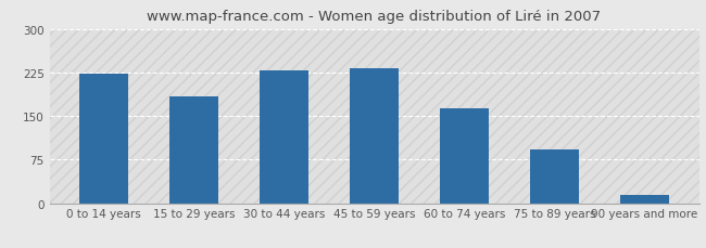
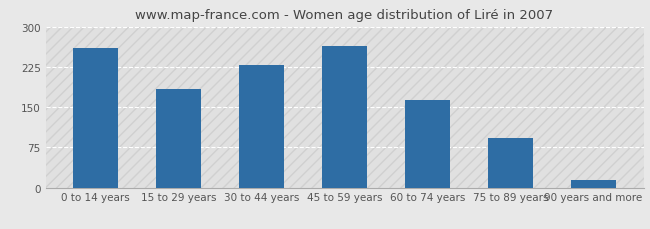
0 to 14 years: 222 -> 260
45 to 59 years: 232 -> 264
